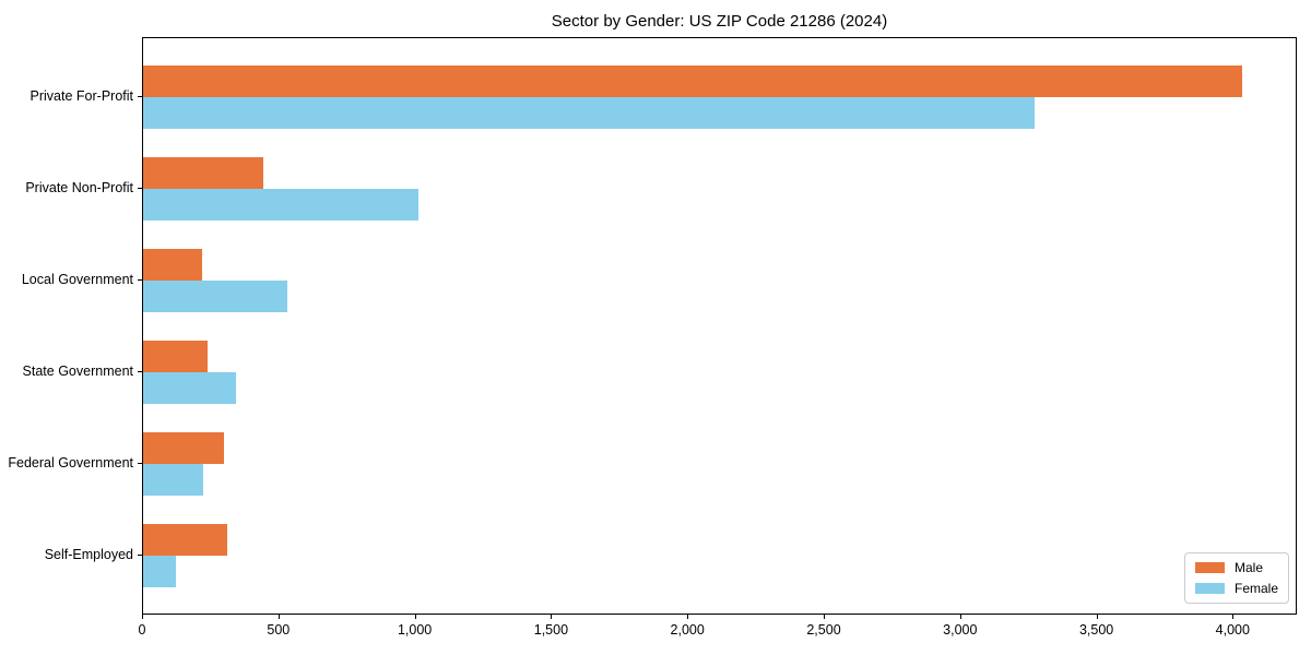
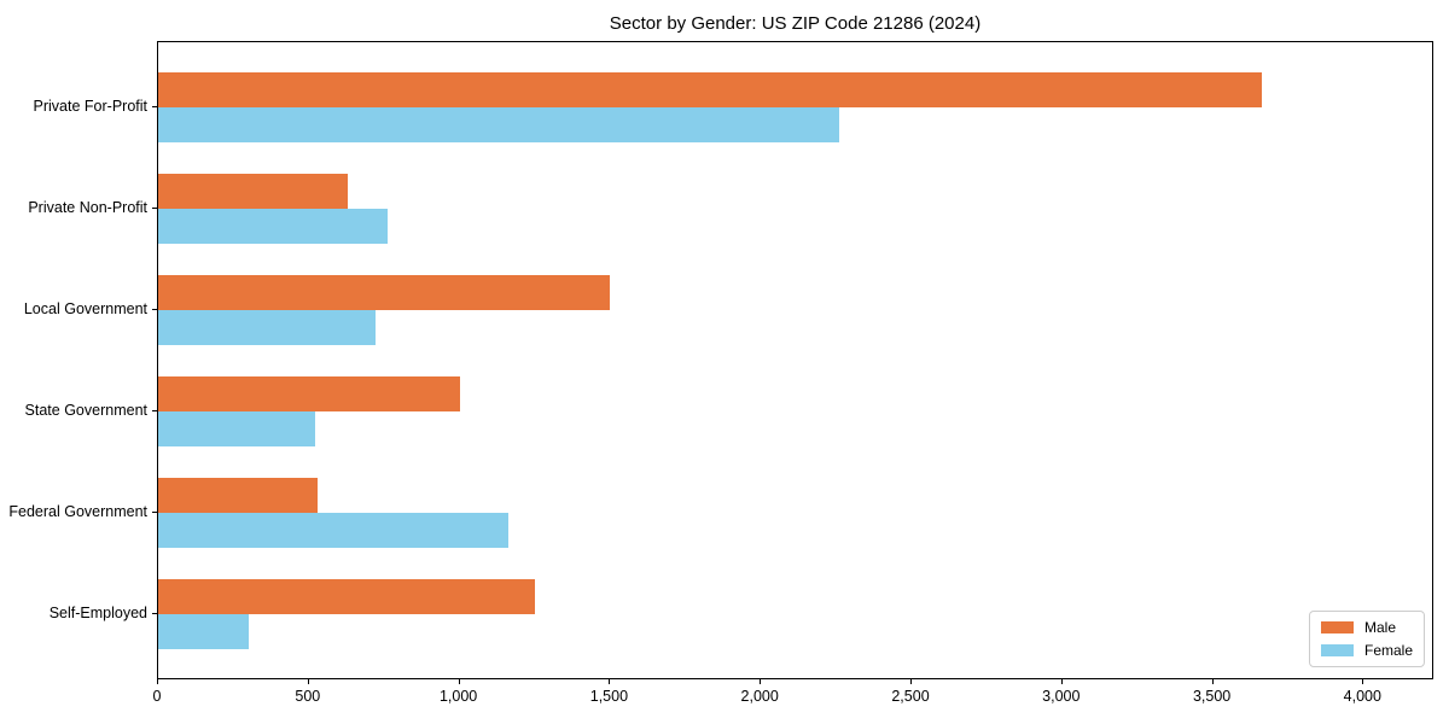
Male/Private For-Profit: 4030 -> 3660
Female/Private For-Profit: 3270 -> 2260
Male/Private Non-Profit: 440 -> 630
Female/Private Non-Profit: 1010 -> 760
Male/Local Government: 220 -> 1500
Female/Local Government: 530 -> 720
Male/State Government: 240 -> 1000
Female/State Government: 340 -> 520
Male/Federal Government: 300 -> 530
Female/Federal Government: 220 -> 1160
Male/Self-Employed: 310 -> 1250
Female/Self-Employed: 120 -> 300
